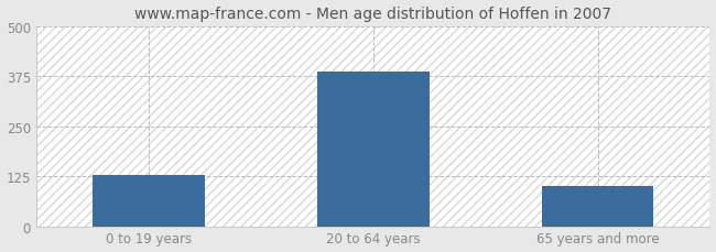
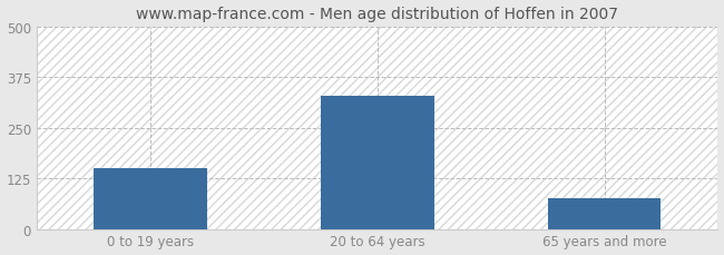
0 to 19 years: 127 -> 150
20 to 64 years: 386 -> 330
65 years and more: 100 -> 75
